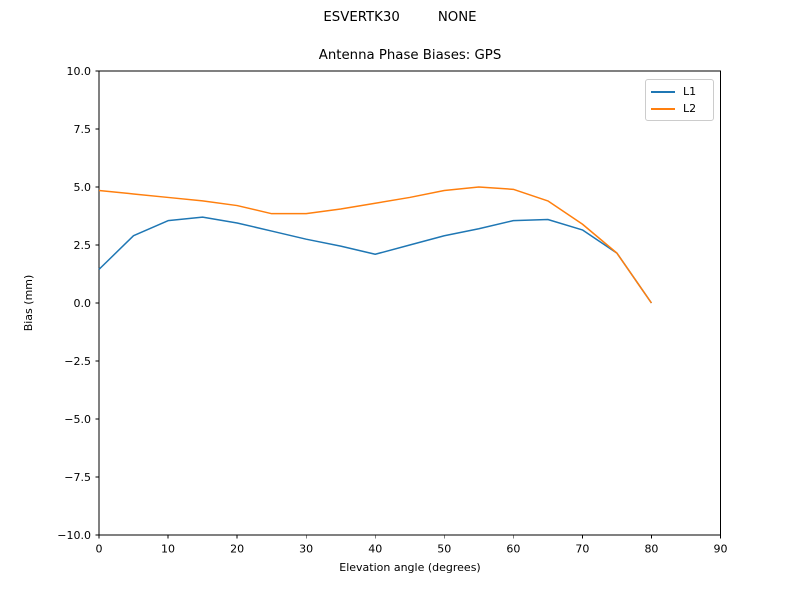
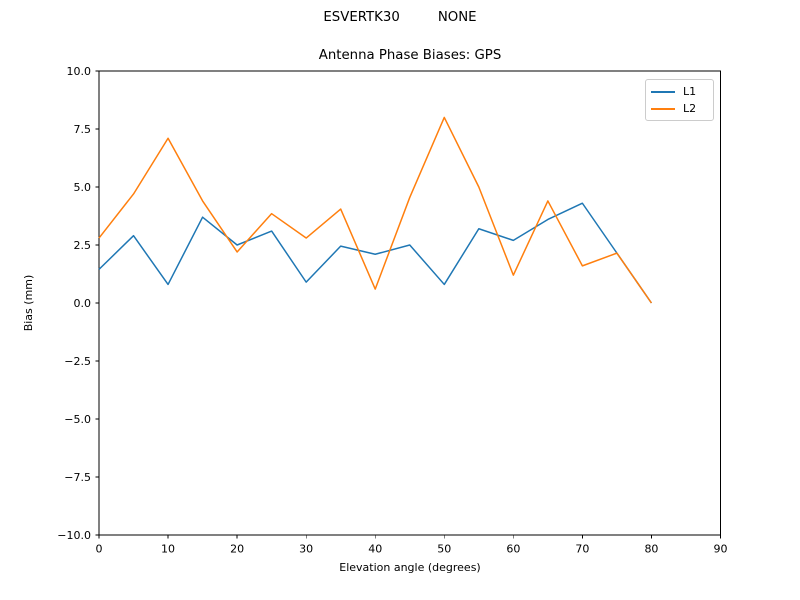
L2/0: 4.8 -> 2.8
L1/10: 3.5 -> 0.8
L2/10: 4.5 -> 7.1
L1/20: 3.5 -> 2.5
L2/20: 4.2 -> 2.2
L1/30: 2.8 -> 0.9
L2/30: 3.9 -> 2.8
L2/40: 4.3 -> 0.6
L1/50: 2.9 -> 0.8
L2/50: 4.8 -> 8.0
L1/60: 3.5 -> 2.7
L2/60: 4.9 -> 1.2
L1/70: 3.1 -> 4.3
L2/70: 3.4 -> 1.6
